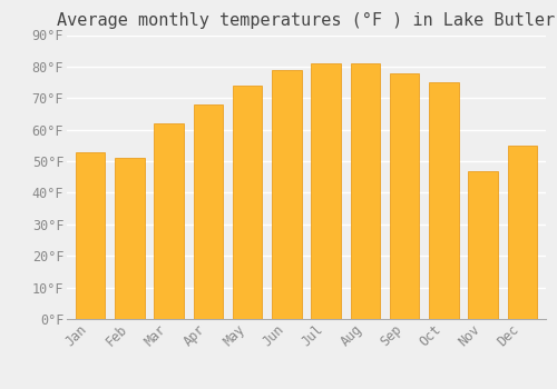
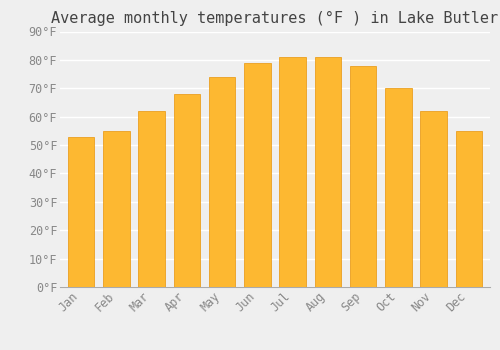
Feb: 51°F -> 55°F
Oct: 75°F -> 70°F
Nov: 47°F -> 62°F
